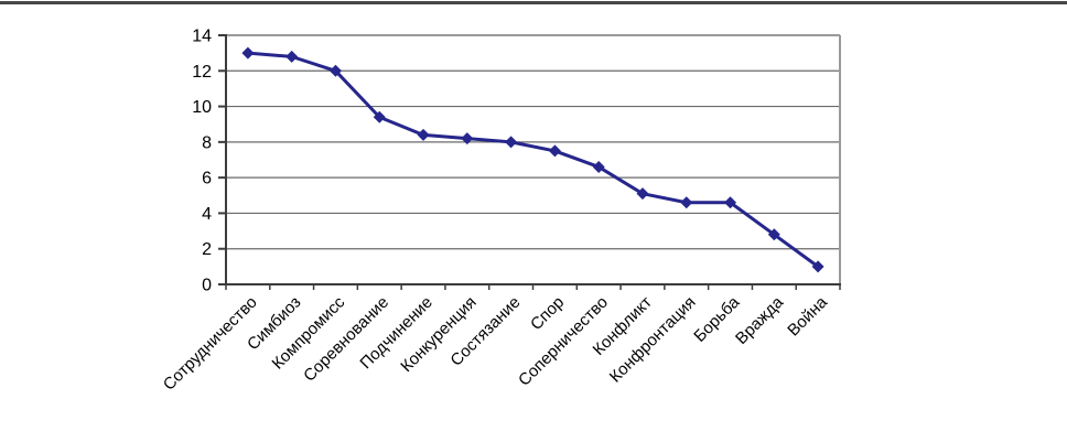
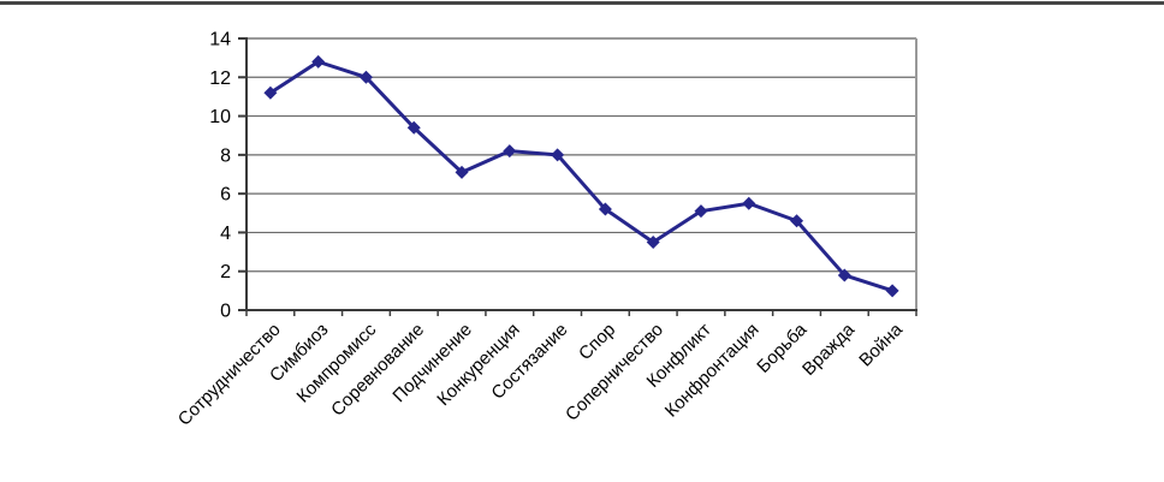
Сотрудничество: 13.0 -> 11.2
Подчинение: 8.4 -> 7.1
Спор: 7.5 -> 5.2
Соперничество: 6.6 -> 3.5
Конфронтация: 4.6 -> 5.5
Вражда: 2.8 -> 1.8
